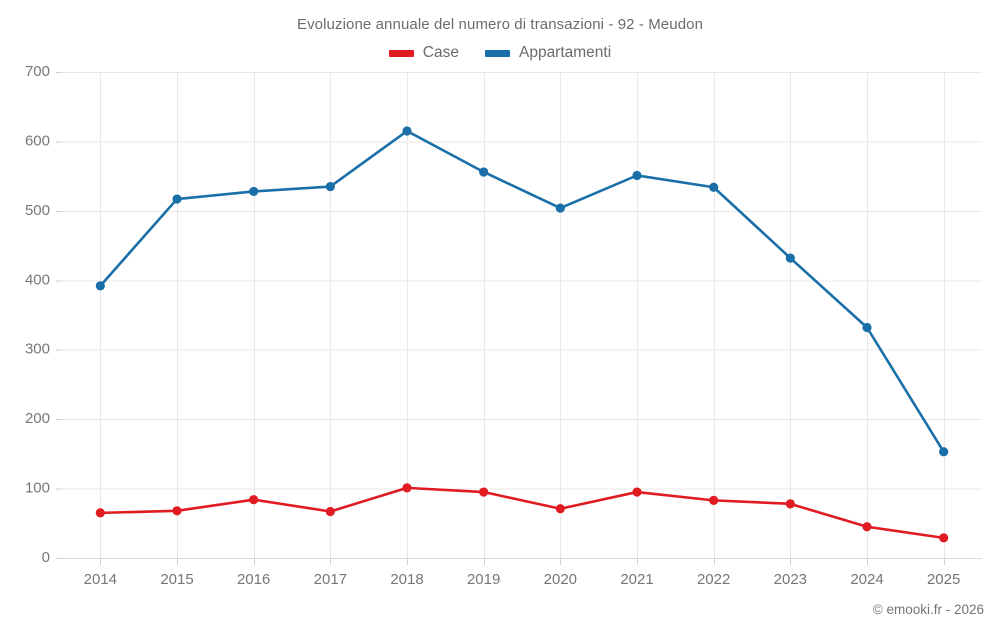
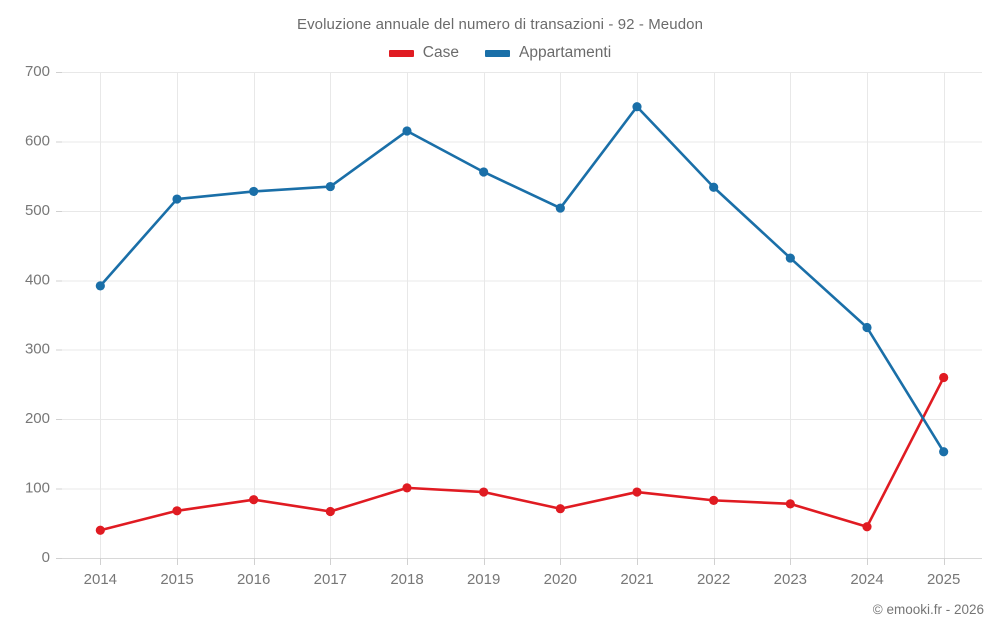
Case/2014: 60 -> 40
Appartamenti/2021: 550 -> 650
Case/2025: 30 -> 260
